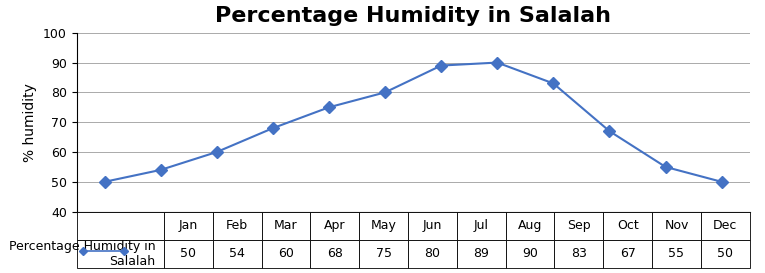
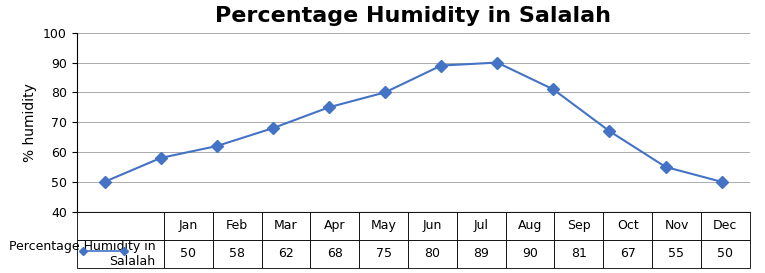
Feb: 54 -> 58
Mar: 60 -> 62
Sep: 83 -> 81
